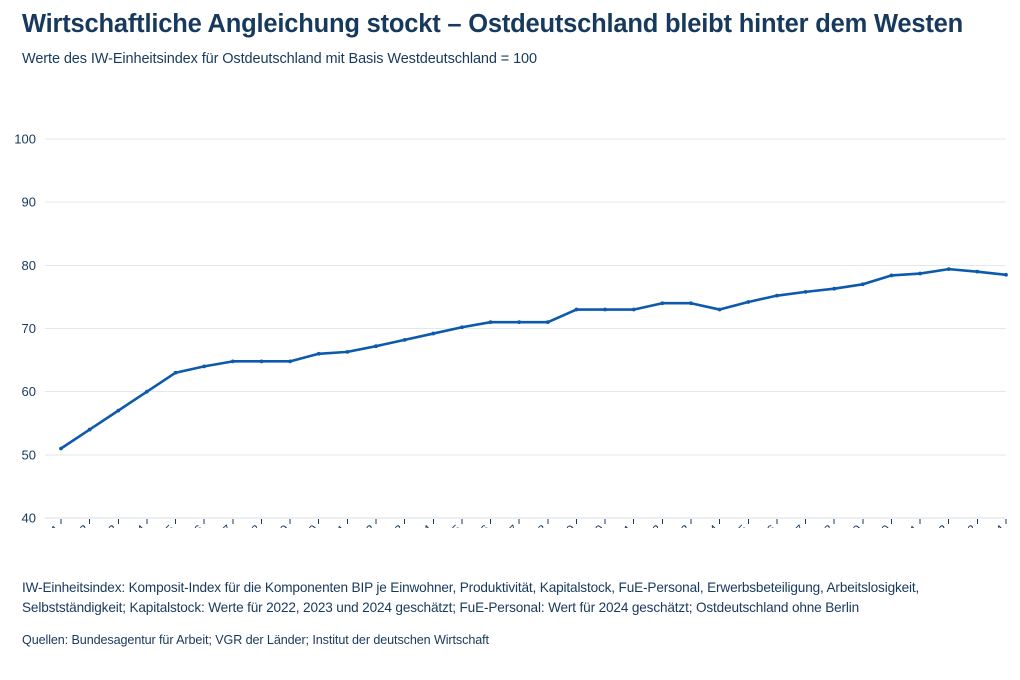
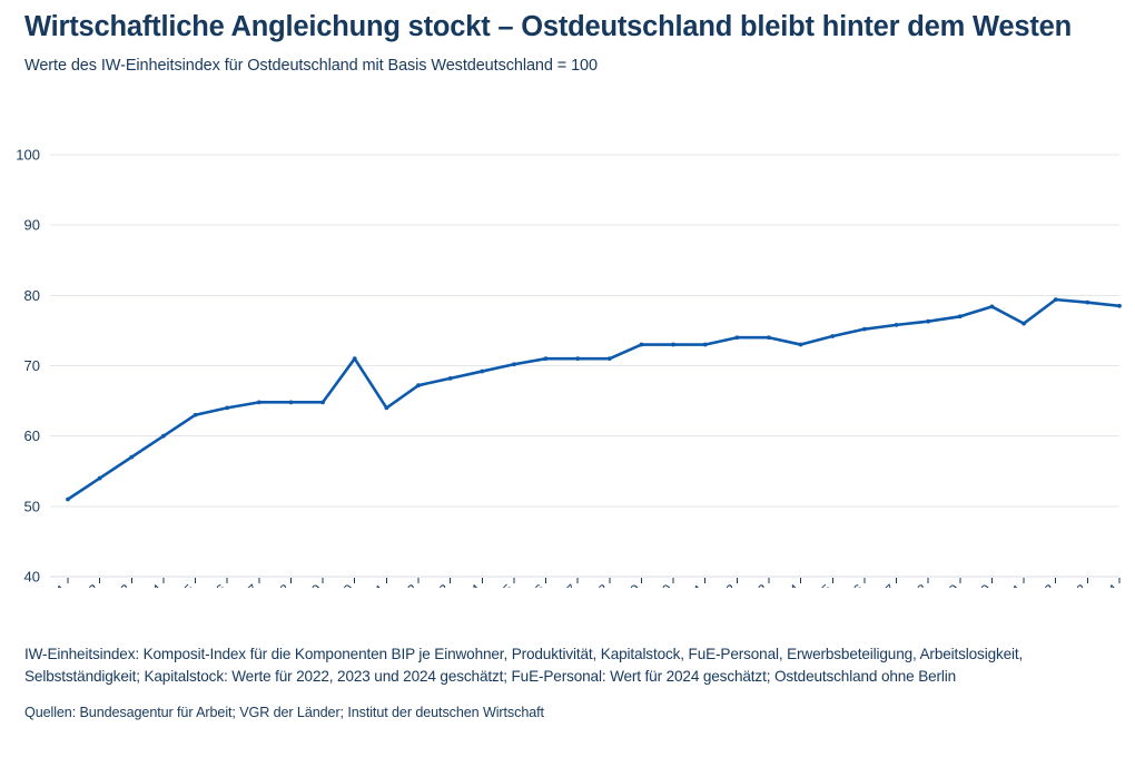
2000: 66 -> 71
2001: 66 -> 64
2021: 79 -> 76
